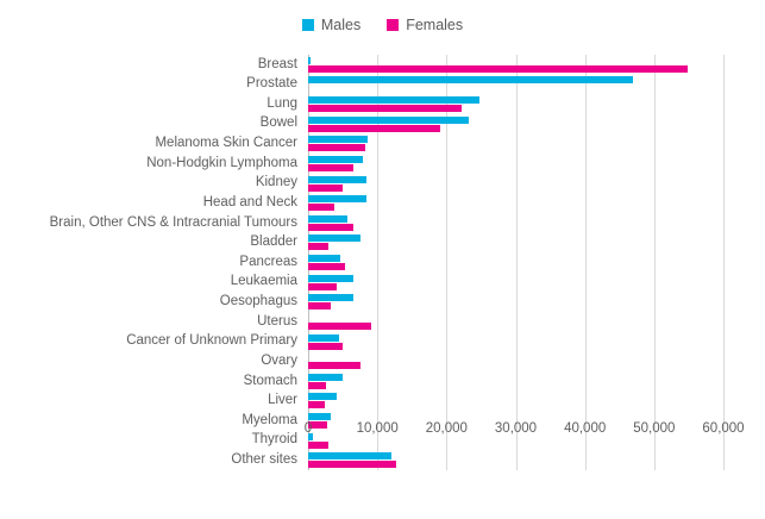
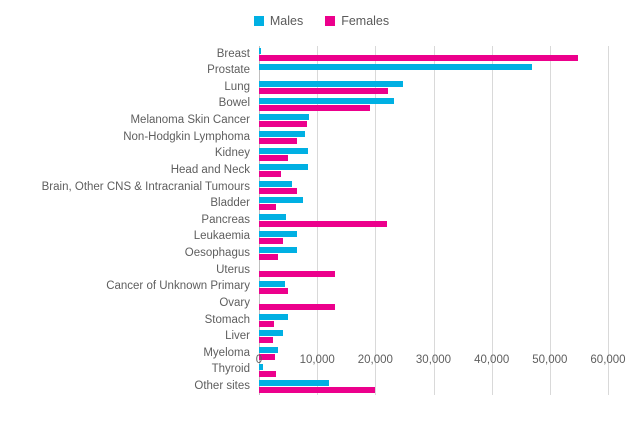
Females/Pancreas: 5000 -> 22000
Females/Uterus: 9000 -> 13000
Females/Ovary: 8000 -> 13000
Females/Other sites: 13000 -> 20000
